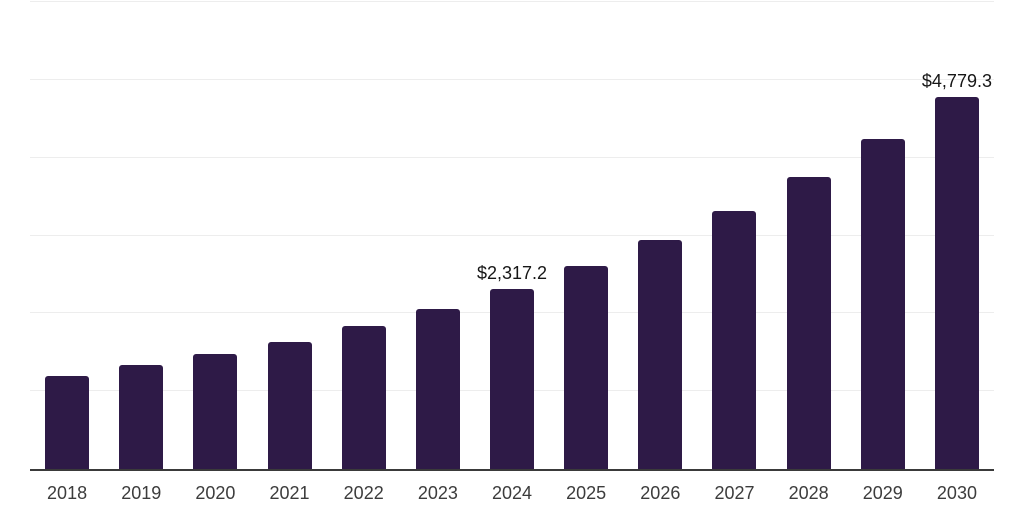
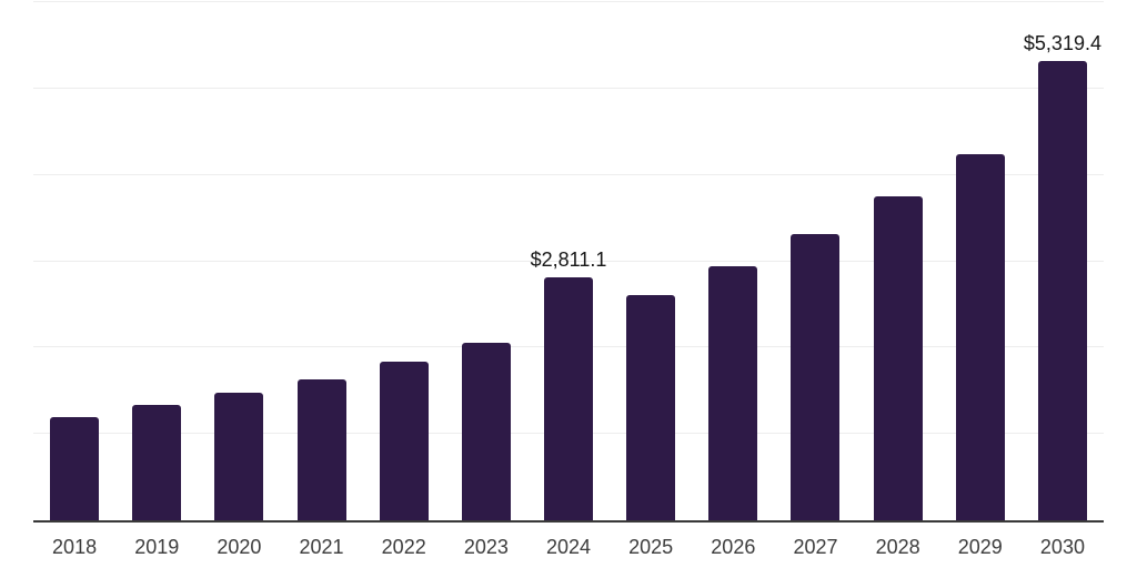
2024: $2,317.2 -> $2,811.1
2030: $4,779.3 -> $5,319.4
